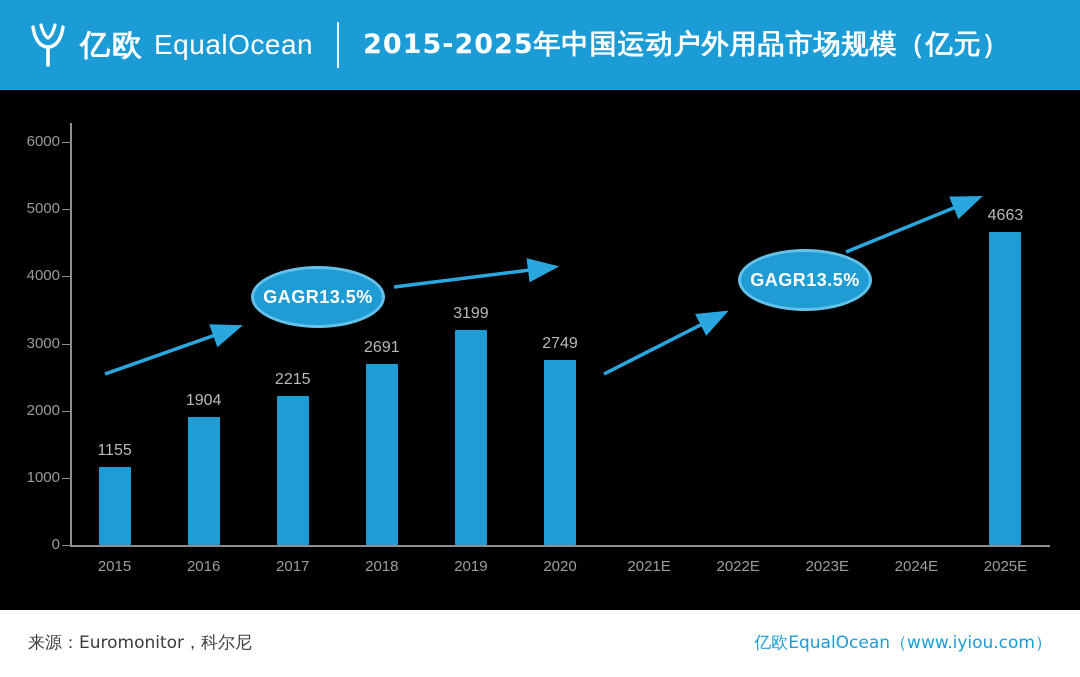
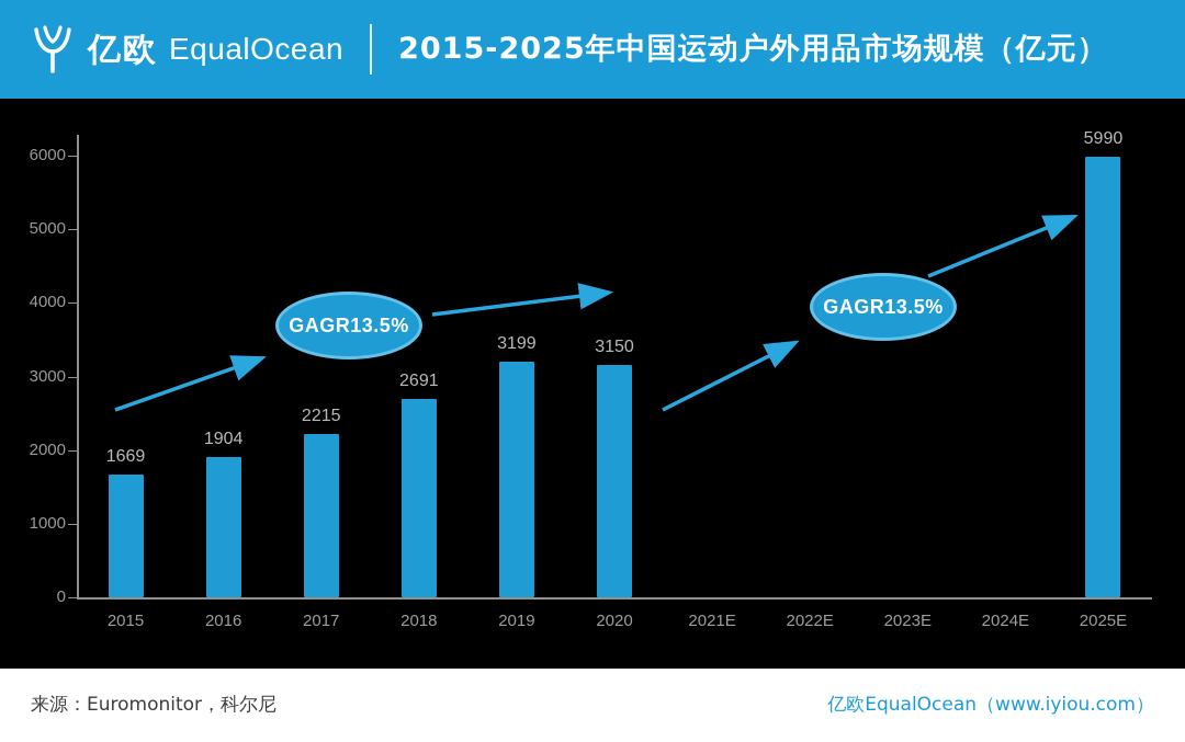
2015: 1155 -> 1669
2020: 2749 -> 3150
2025E: 4663 -> 5990
